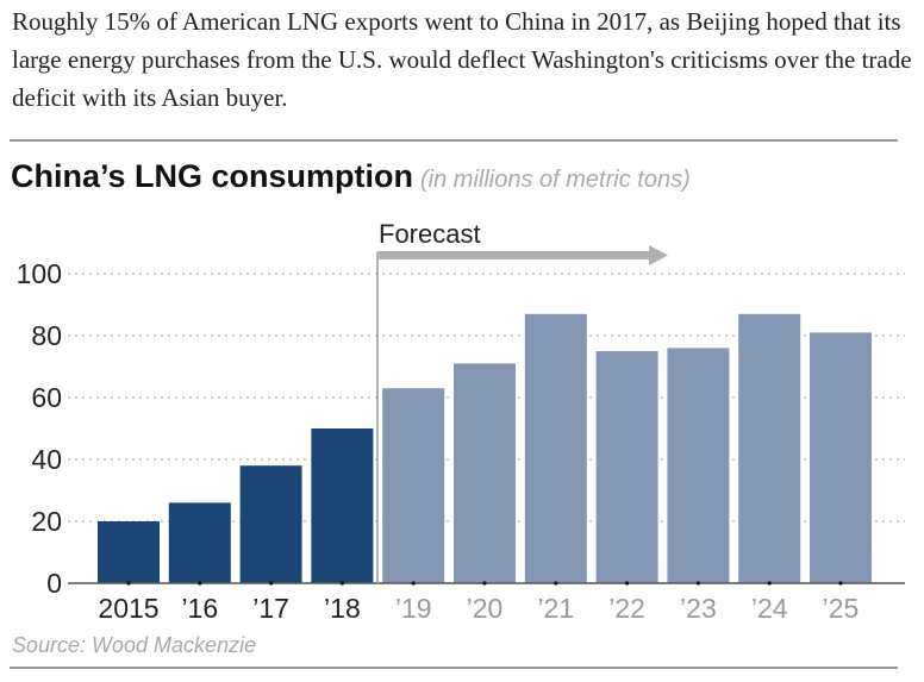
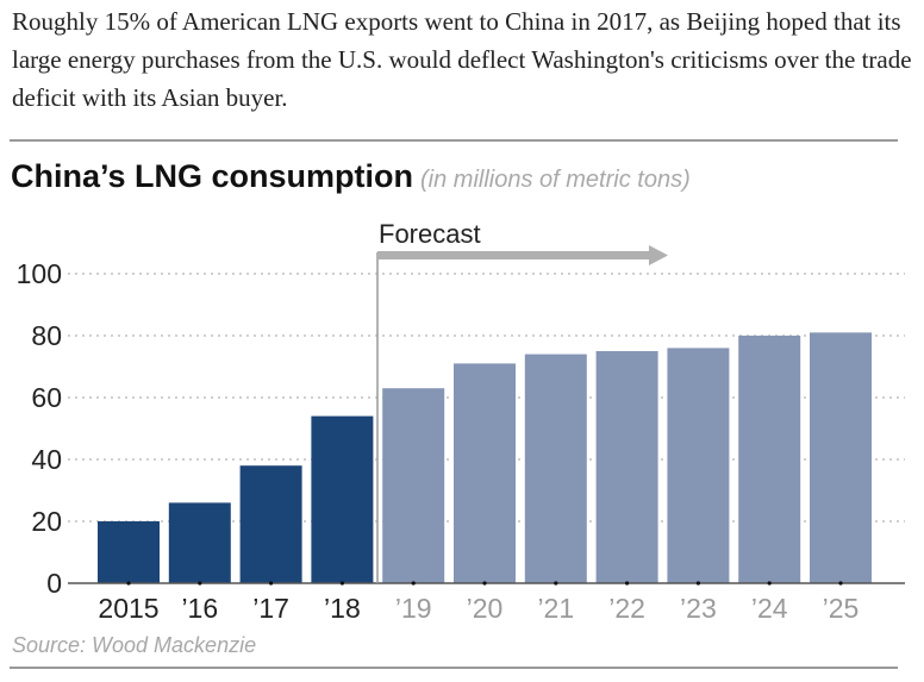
’18: 50 -> 54
’21: 87 -> 74
’24: 87 -> 80
